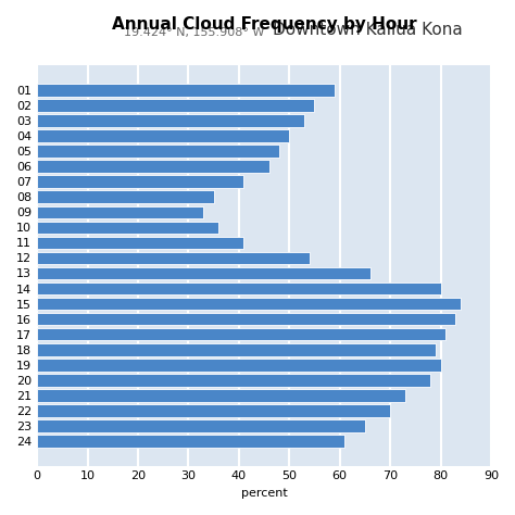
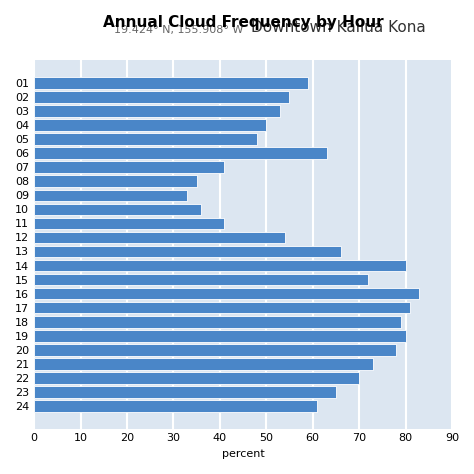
06: 46 -> 63
15: 84 -> 72
